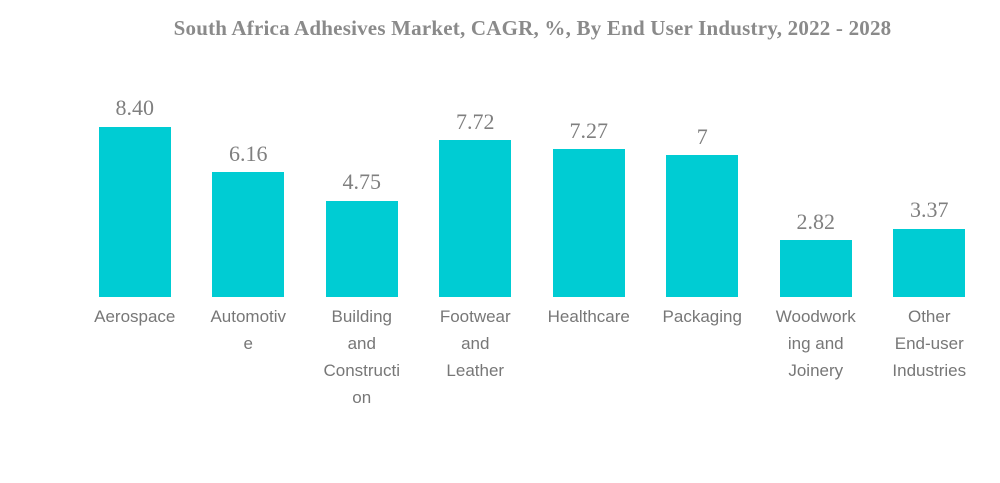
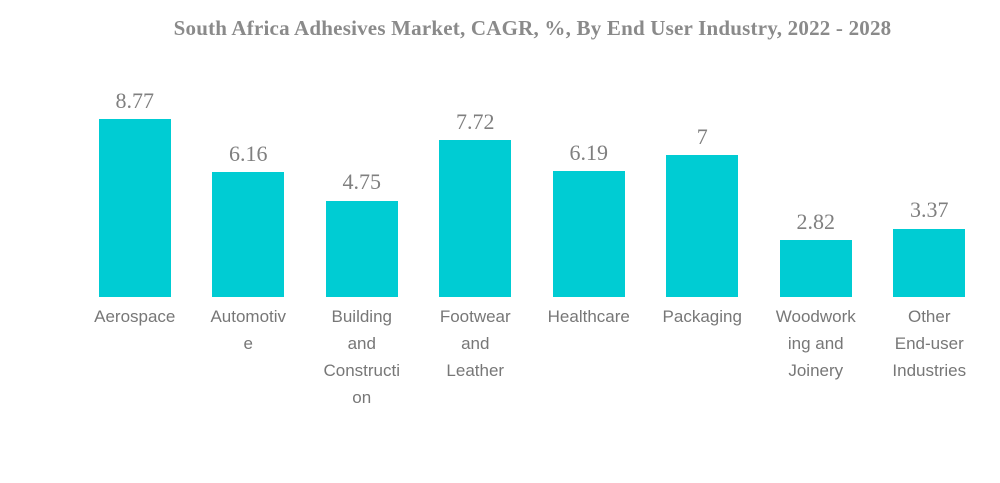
Aerospace: 8.40 -> 8.77
Healthcare: 7.27 -> 6.19
